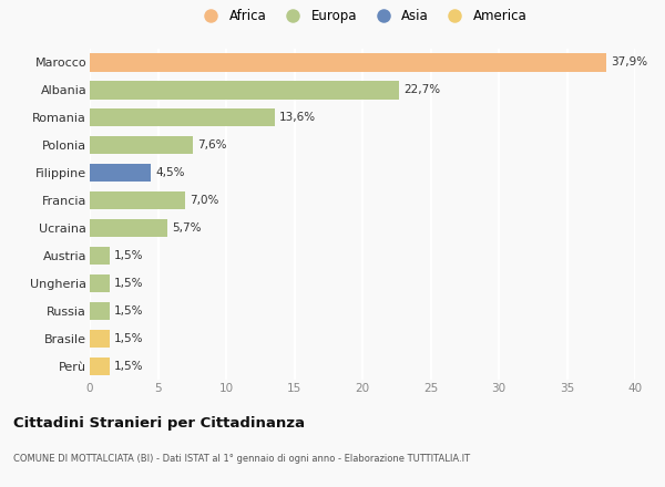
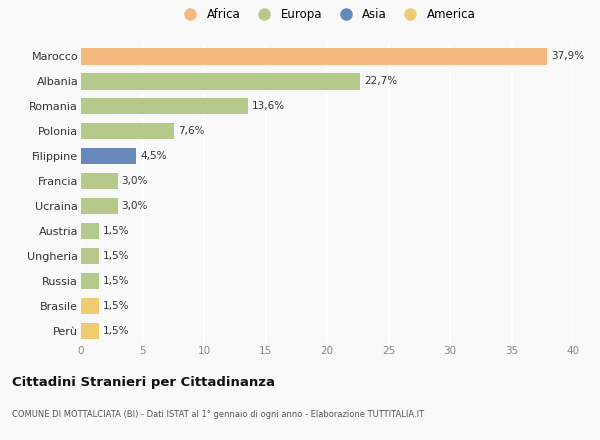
Francia: 7,0% -> 3,0%
Ucraina: 5,7% -> 3,0%
